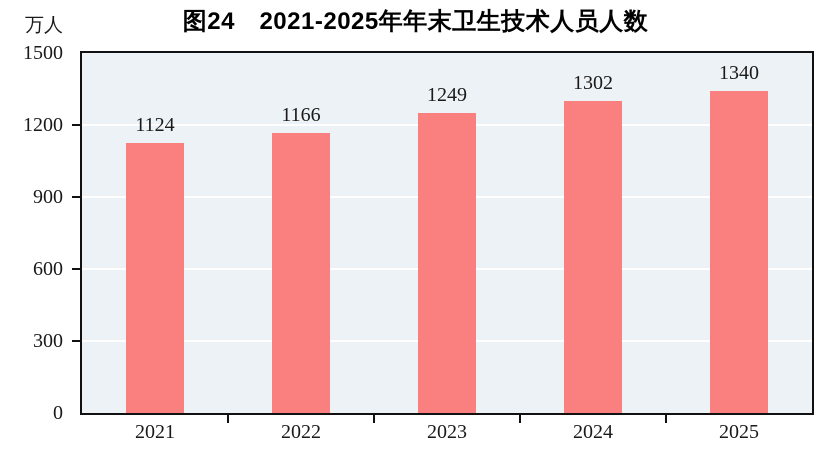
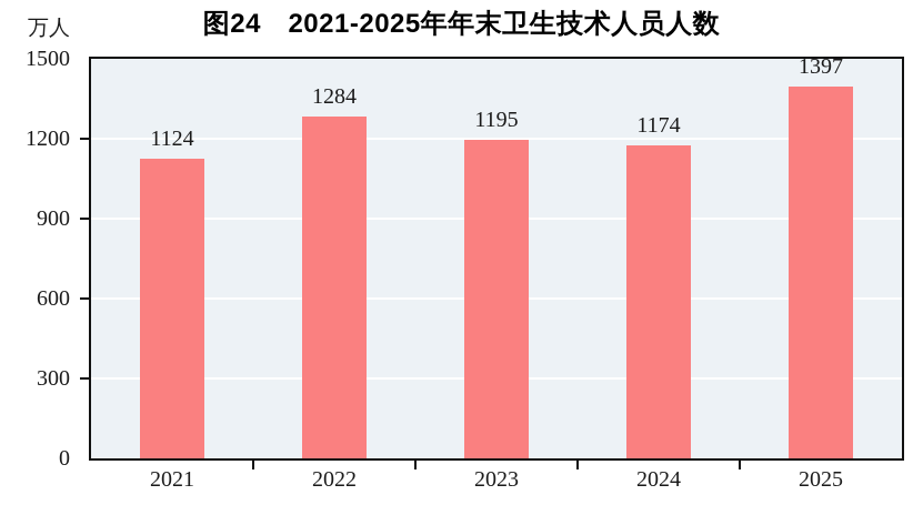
2022: 1166 -> 1284
2023: 1249 -> 1195
2024: 1302 -> 1174
2025: 1340 -> 1397
